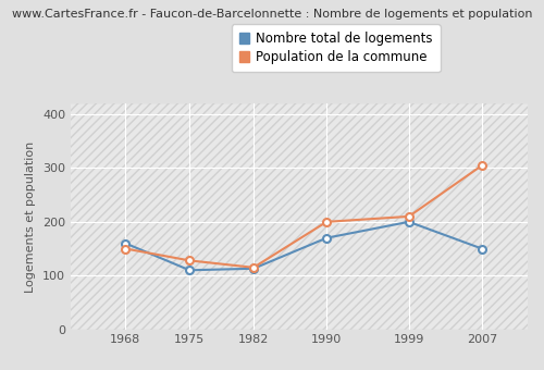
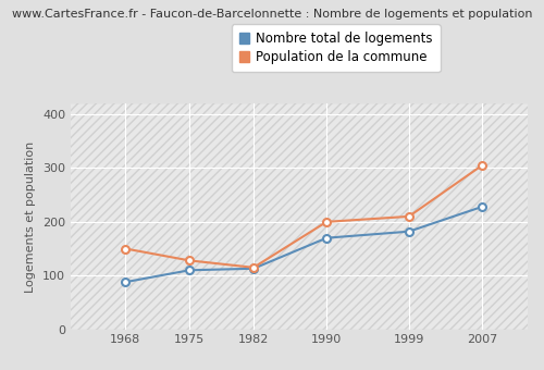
Nombre total de logements/1968: 160 -> 88
Nombre total de logements/1999: 200 -> 182
Nombre total de logements/2007: 150 -> 228
